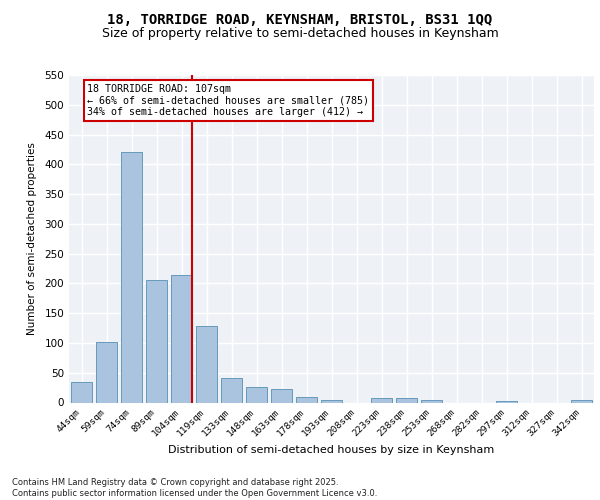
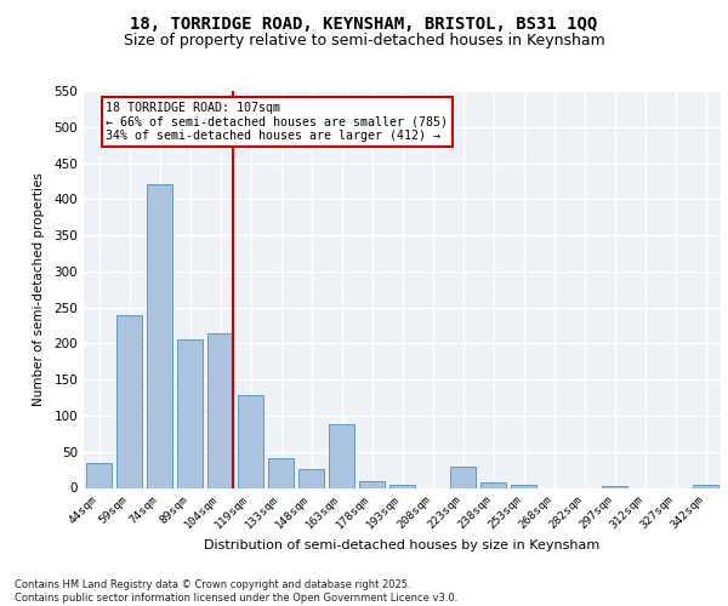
59sqm: 101 -> 240
163sqm: 22 -> 88
223sqm: 8 -> 30
